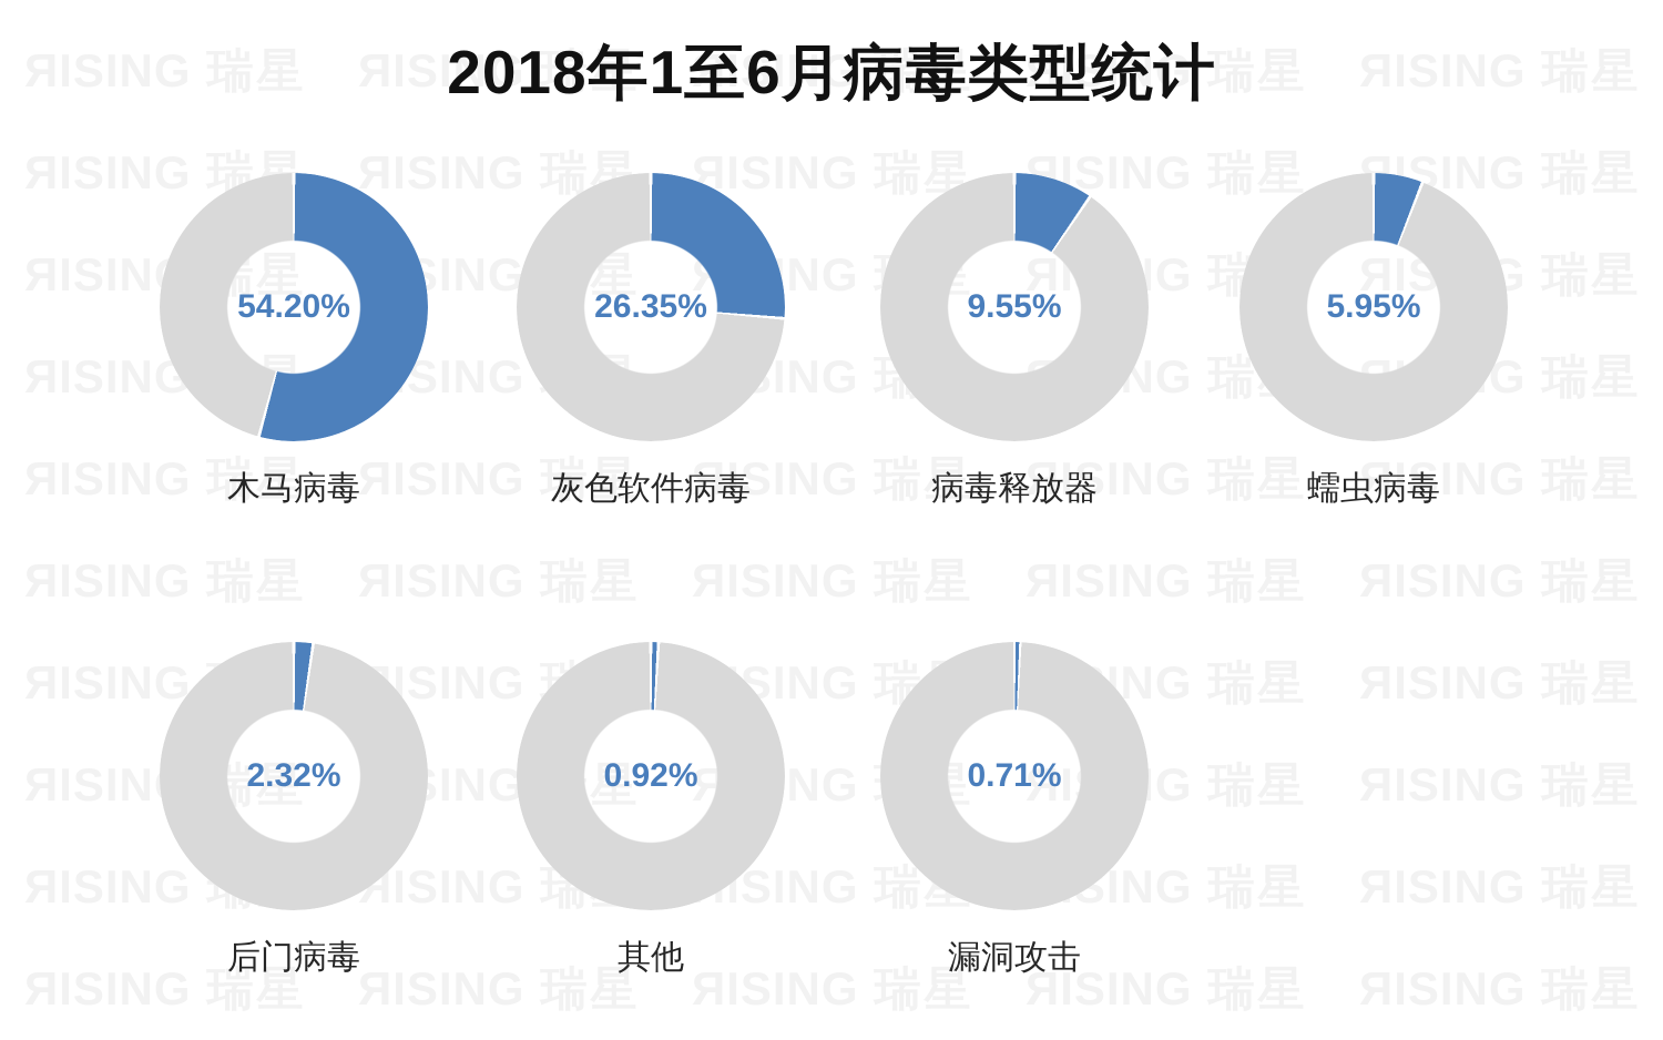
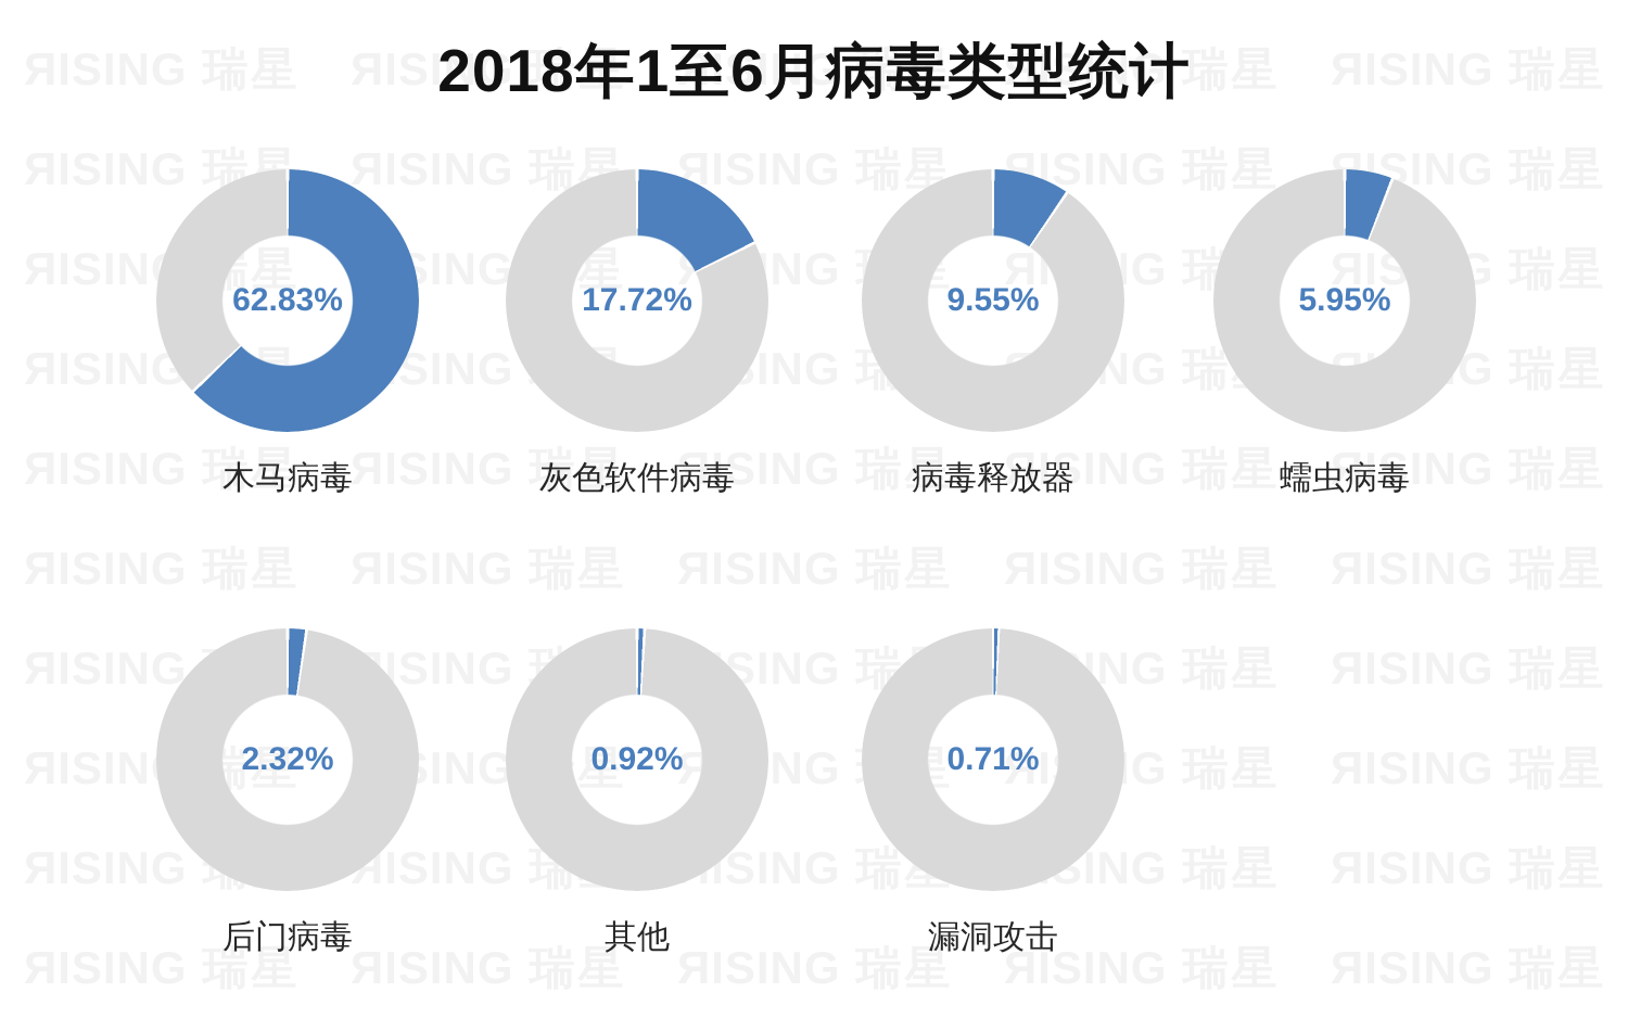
木马病毒: 54.20% -> 62.83%
灰色软件病毒: 26.35% -> 17.72%
